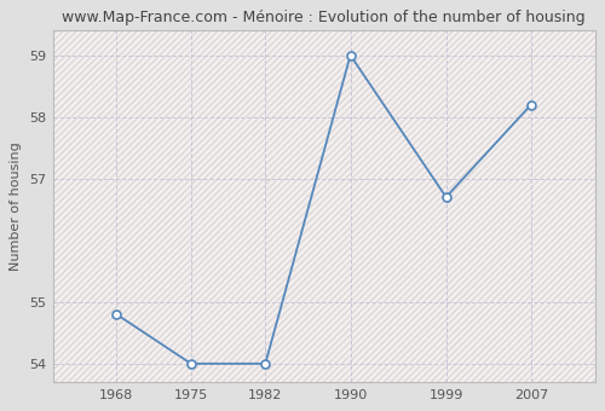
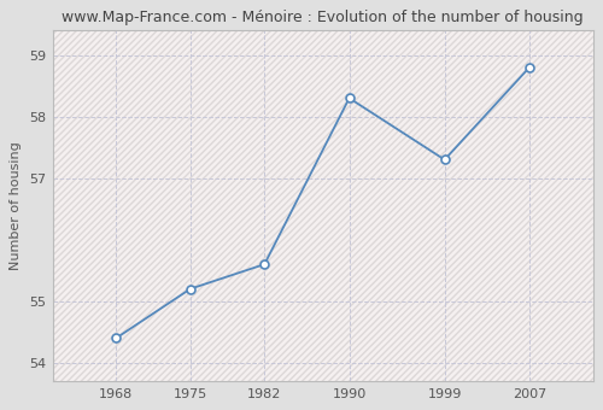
1968: 54.8 -> 54.4
1975: 54.0 -> 55.2
1982: 54.0 -> 55.6
1990: 59.0 -> 58.3
1999: 56.7 -> 57.3
2007: 58.2 -> 58.8
